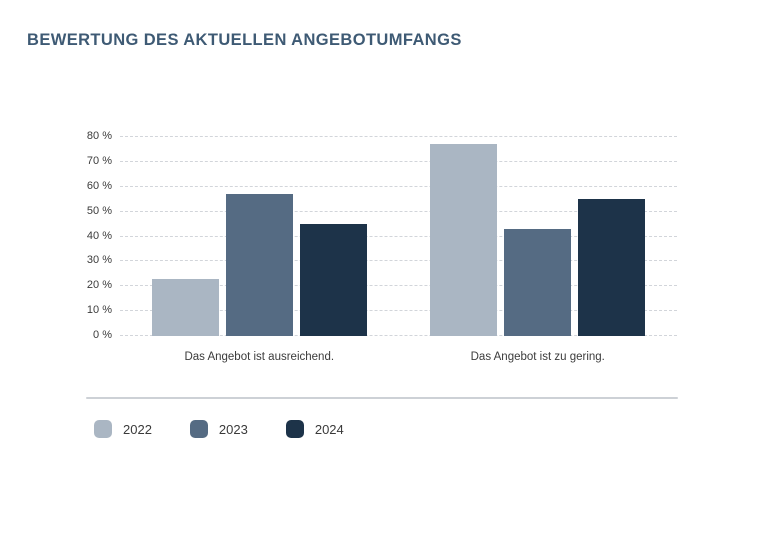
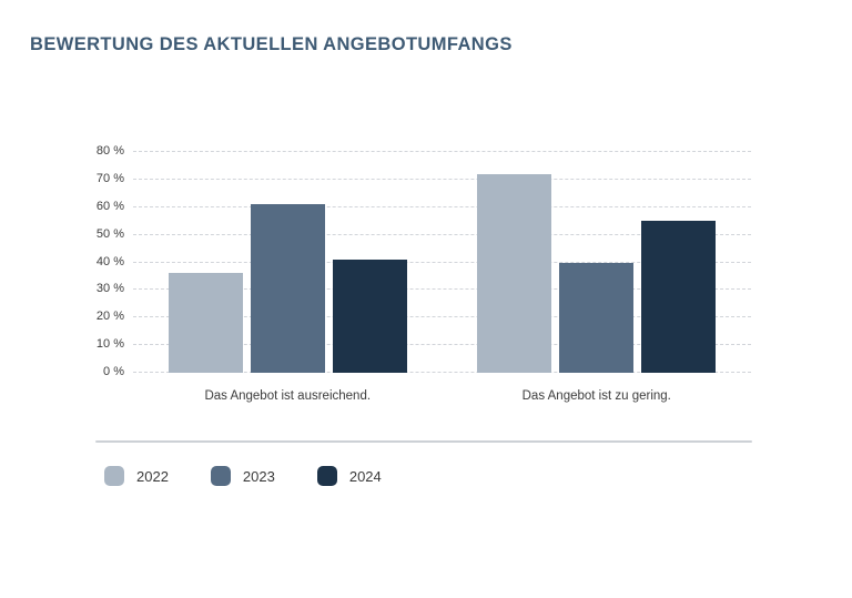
2022/Das Angebot ist ausreichend.: 23% -> 36%
2023/Das Angebot ist ausreichend.: 57% -> 61%
2024/Das Angebot ist ausreichend.: 45% -> 41%
2022/Das Angebot ist zu gering.: 77% -> 72%
2023/Das Angebot ist zu gering.: 43% -> 40%
